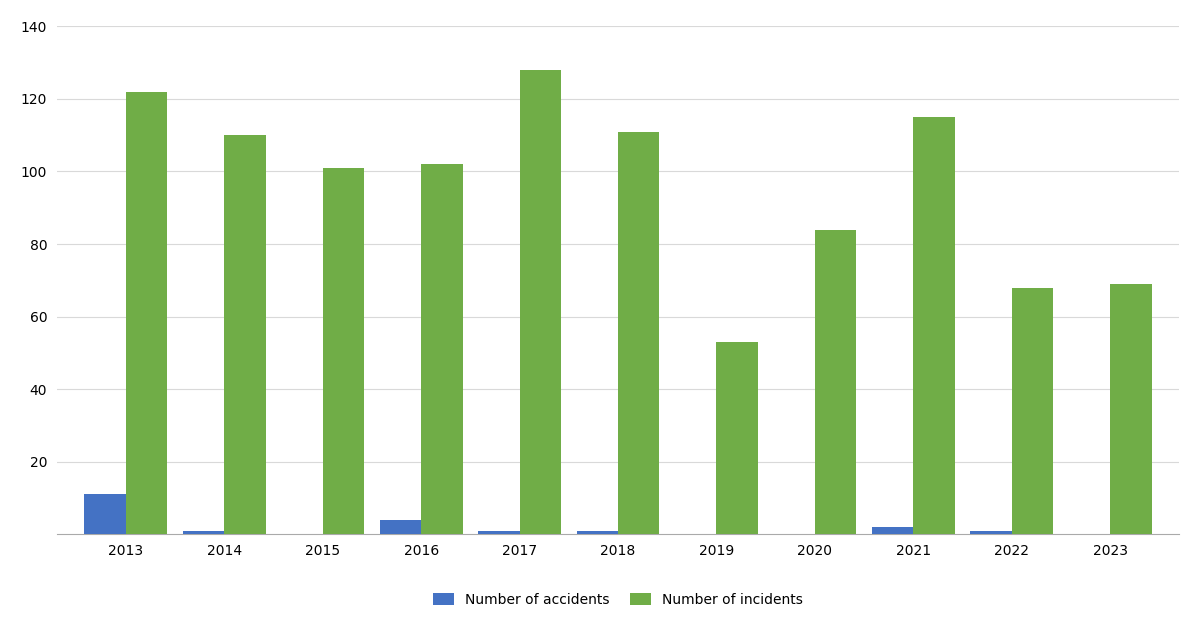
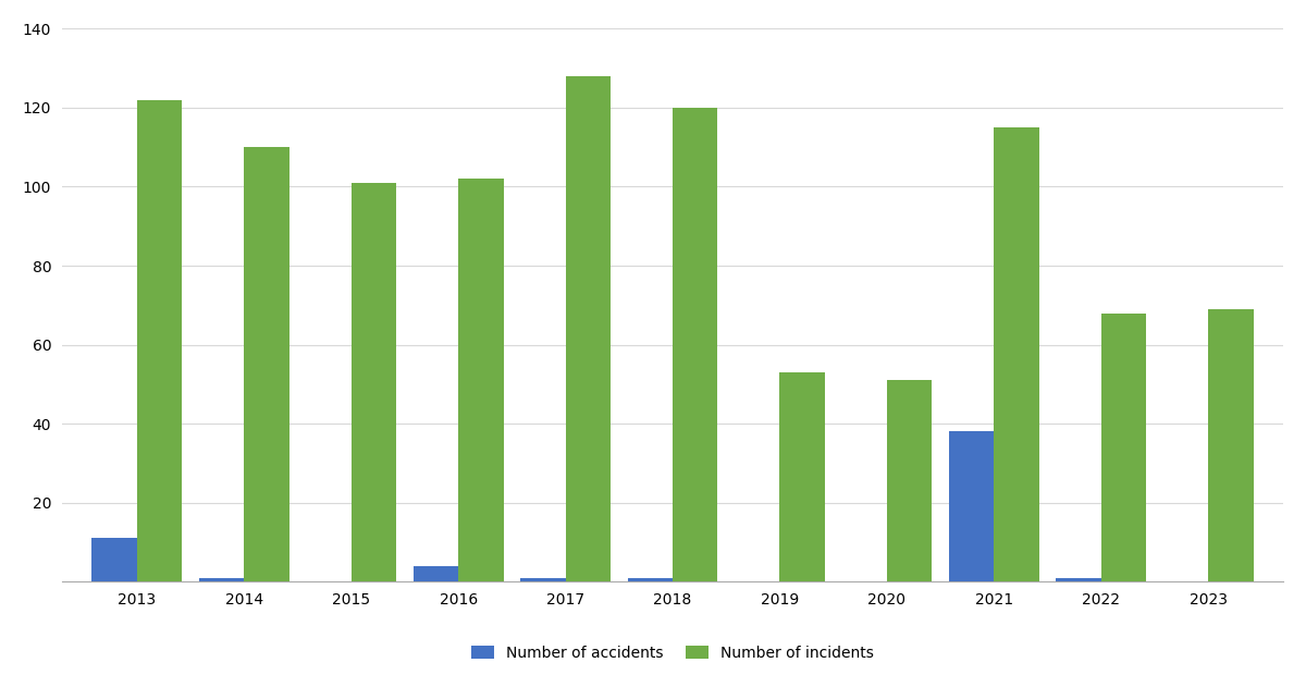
Number of incidents/2018: 111 -> 120
Number of incidents/2020: 84 -> 51
Number of accidents/2021: 2 -> 38
